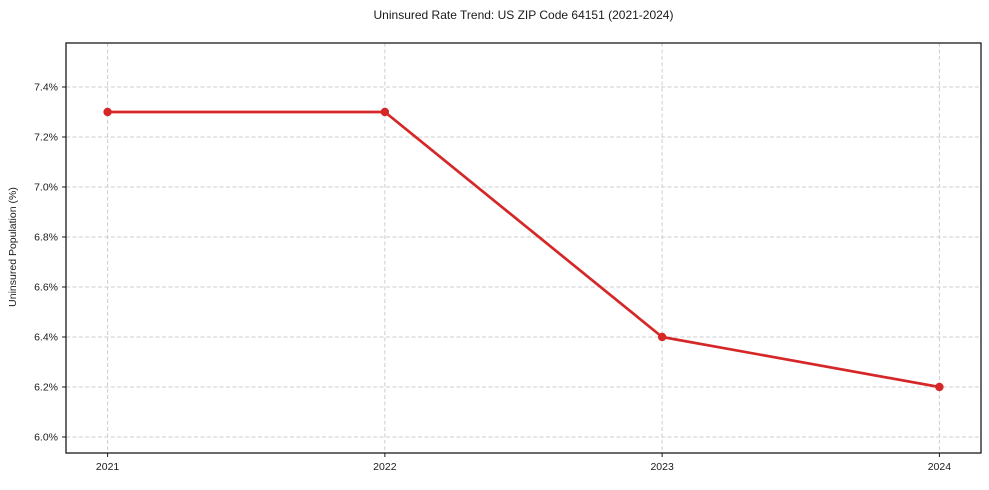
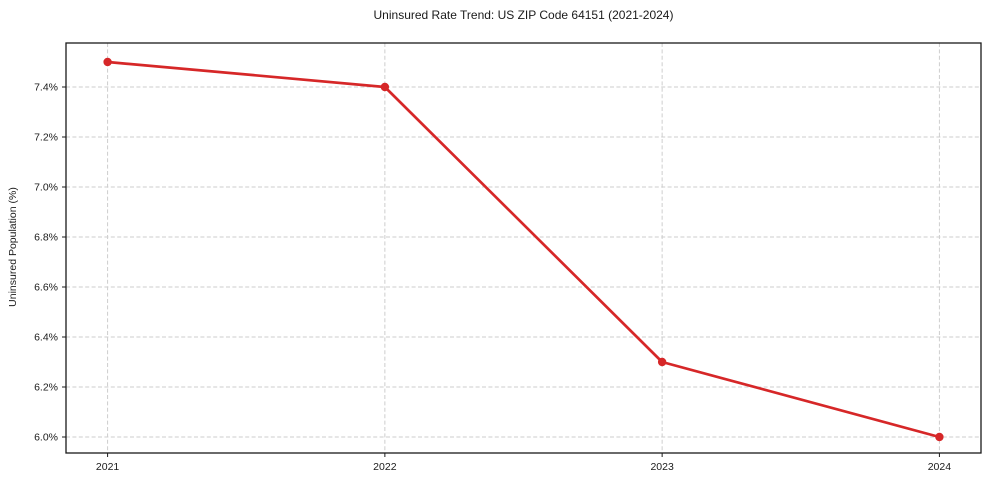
2021: 7.3% -> 7.5%
2022: 7.3% -> 7.4%
2023: 6.4% -> 6.3%
2024: 6.2% -> 6.0%
